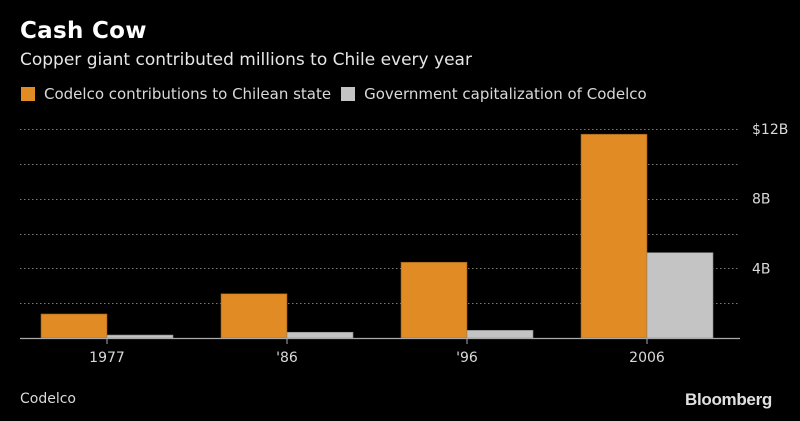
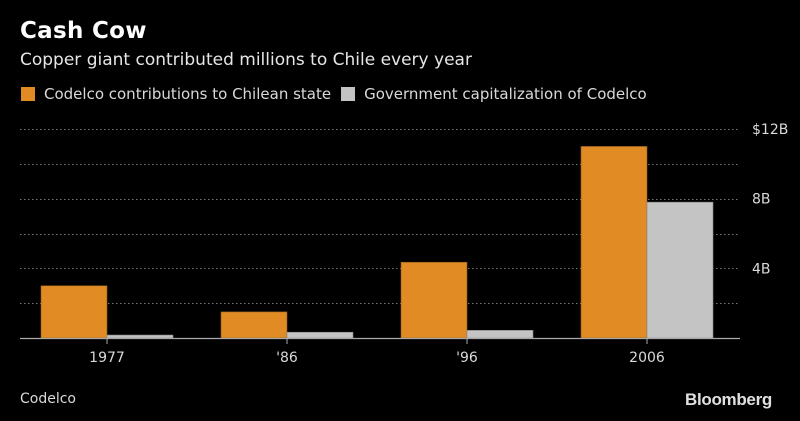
Codelco contributions to Chilean state/1977: $1.4B -> $3.0B
Codelco contributions to Chilean state/'86: $2.5B -> $1.5B
Codelco contributions to Chilean state/2006: $11.7B -> $11.0B
Government capitalization of Codelco/2006: $4.9B -> $7.8B
